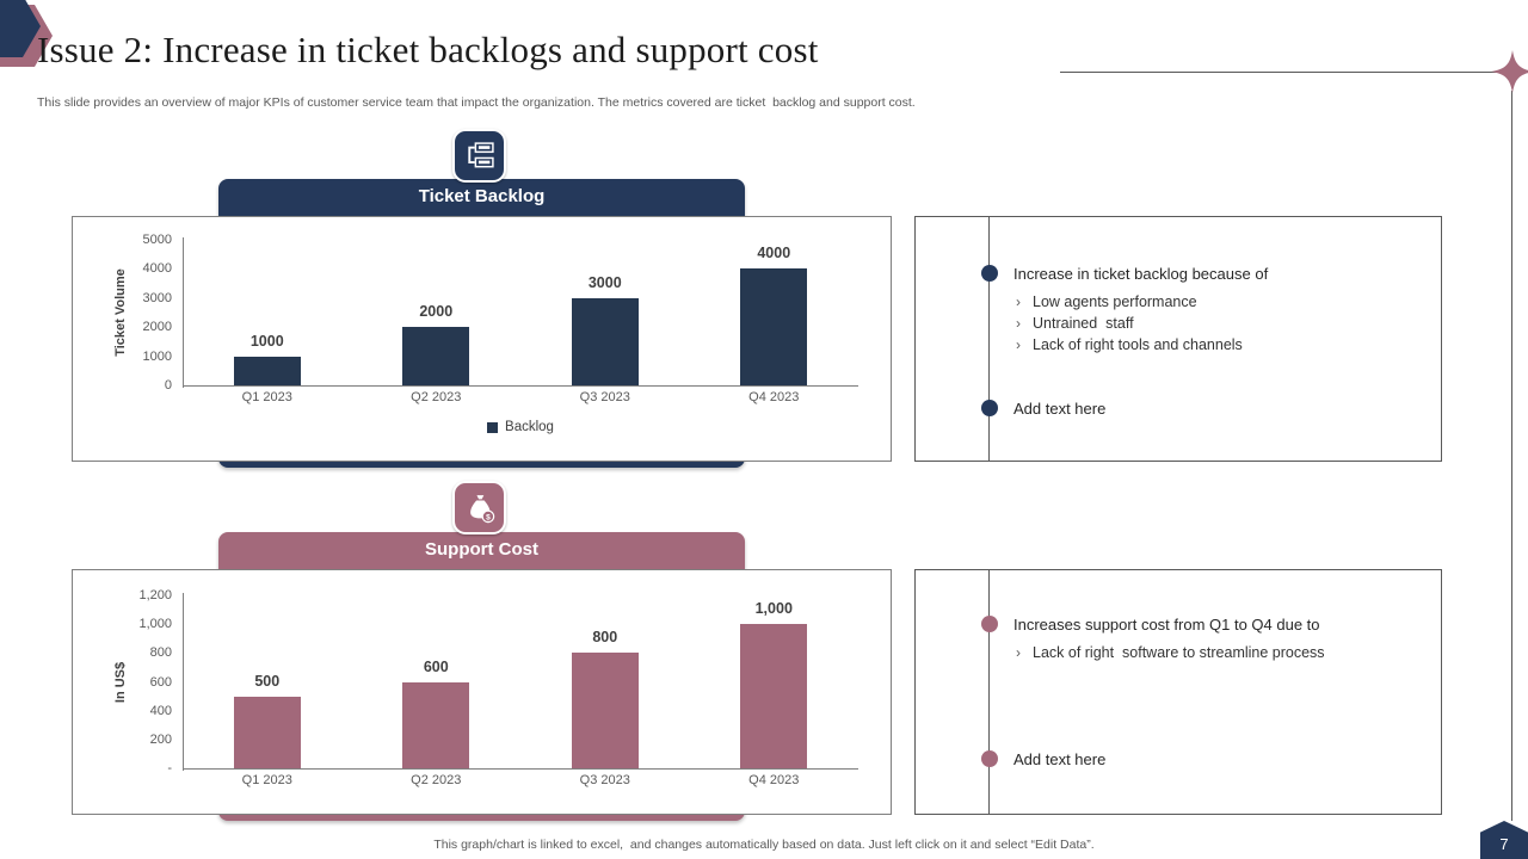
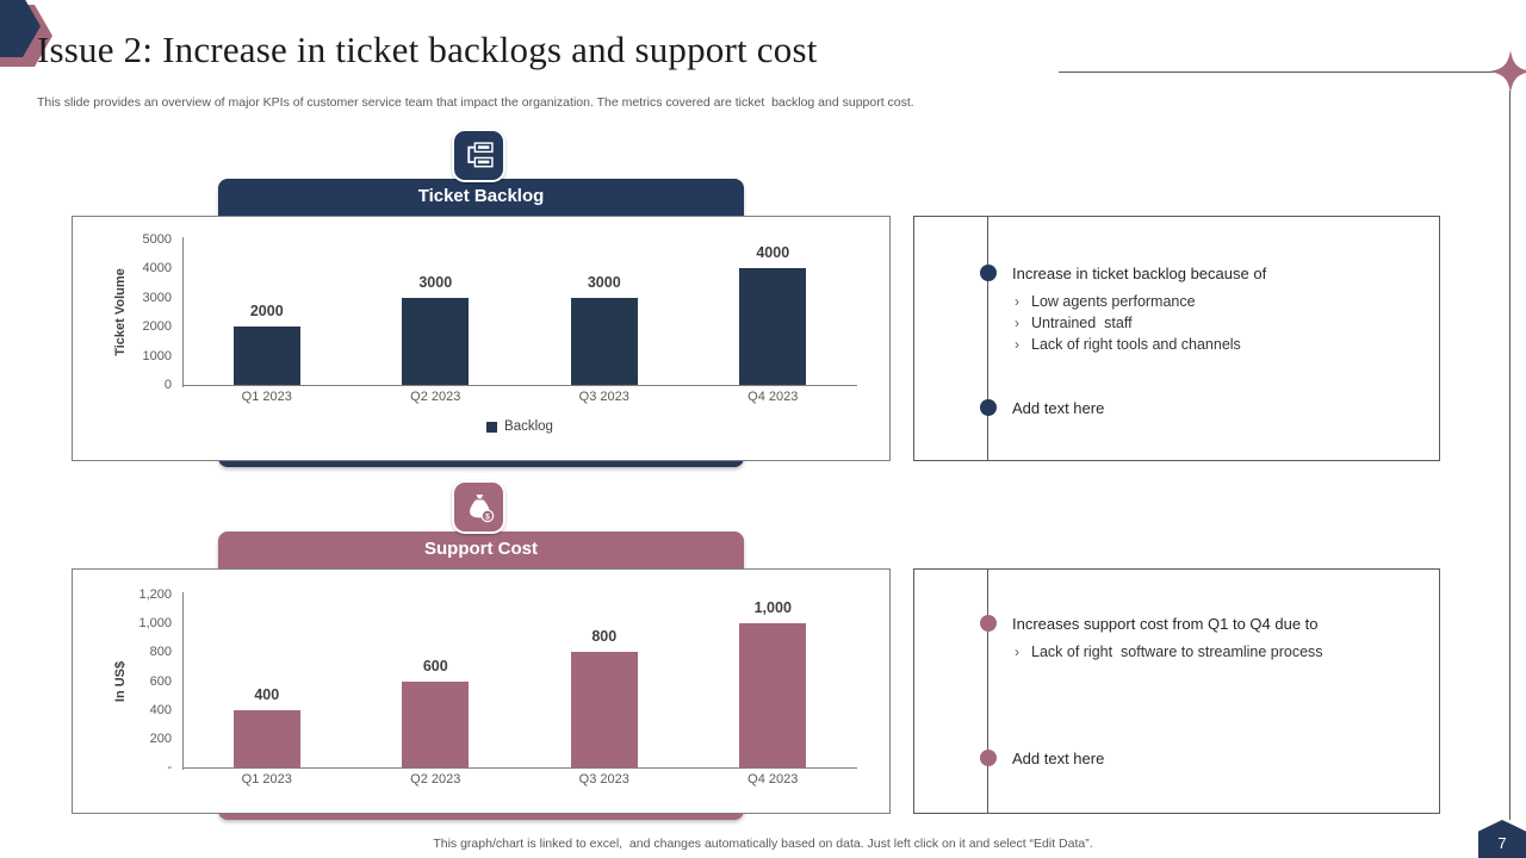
Ticket Backlog/Q1 2023: 1000 -> 2000
Ticket Backlog/Q2 2023: 2000 -> 3000
Support Cost/Q1 2023: 500 -> 400
